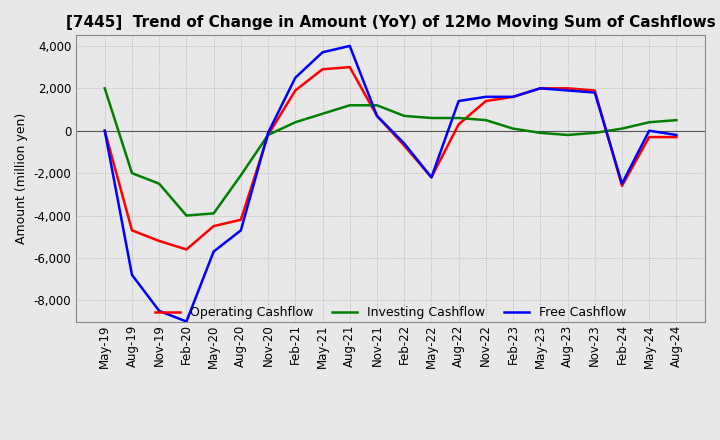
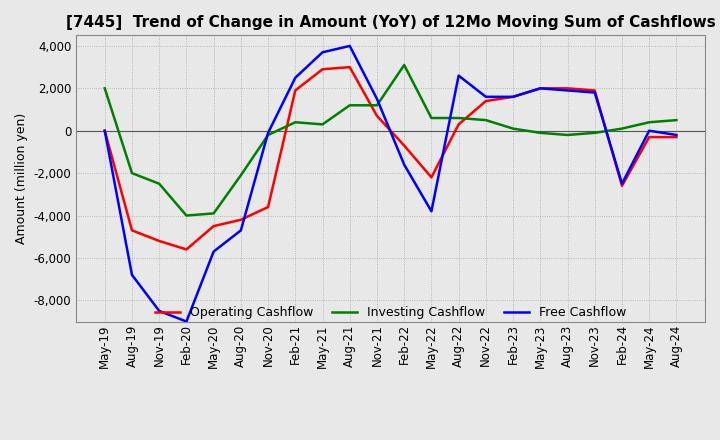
Operating Cashflow/Nov-20: -200 -> -3,600
Investing Cashflow/May-21: 800 -> 300
Free Cashflow/Nov-21: 700 -> 1,500
Investing Cashflow/Feb-22: 700 -> 3,100
Free Cashflow/Feb-22: -600 -> -1,600
Free Cashflow/May-22: -2,200 -> -3,800
Free Cashflow/Aug-22: 1,400 -> 2,600
